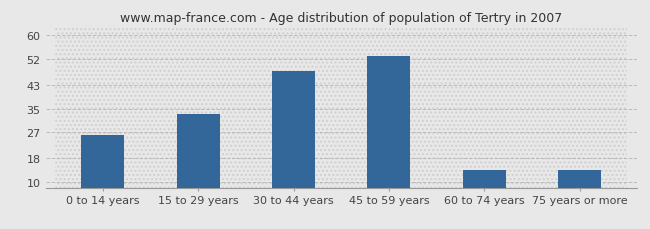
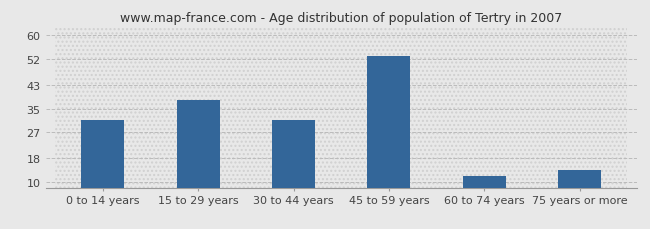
0 to 14 years: 26 -> 31
15 to 29 years: 33 -> 38
30 to 44 years: 48 -> 31
60 to 74 years: 14 -> 12
